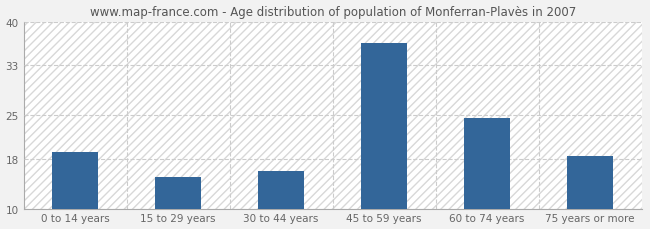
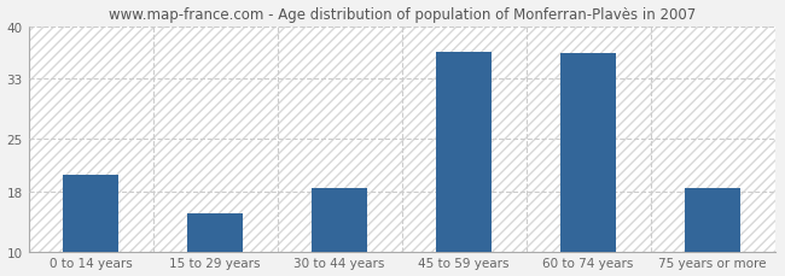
0 to 14 years: 19.0 -> 20.2
30 to 44 years: 16.0 -> 18.4
60 to 74 years: 24.5 -> 36.4
